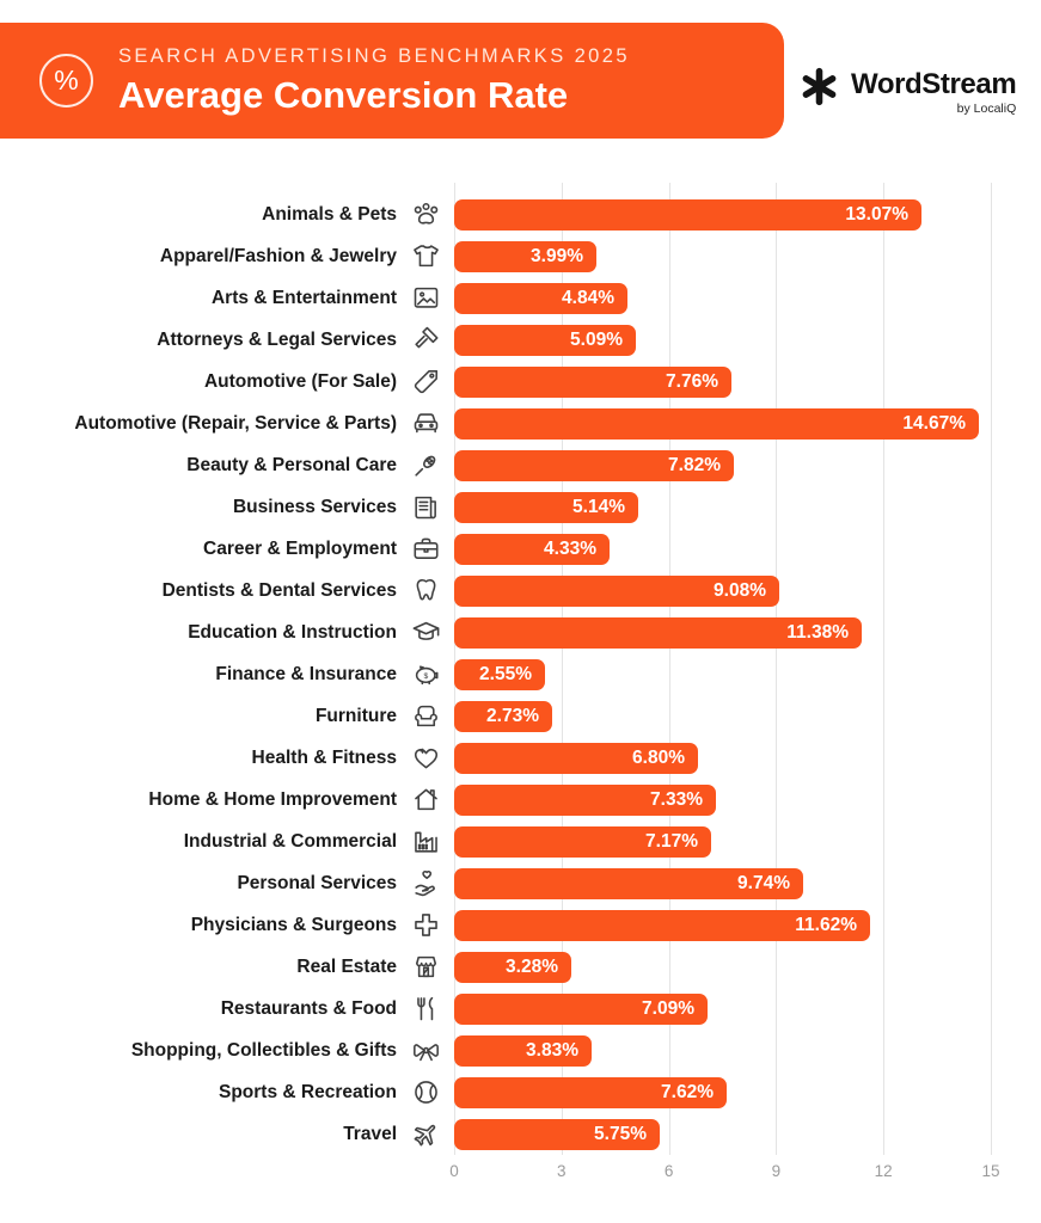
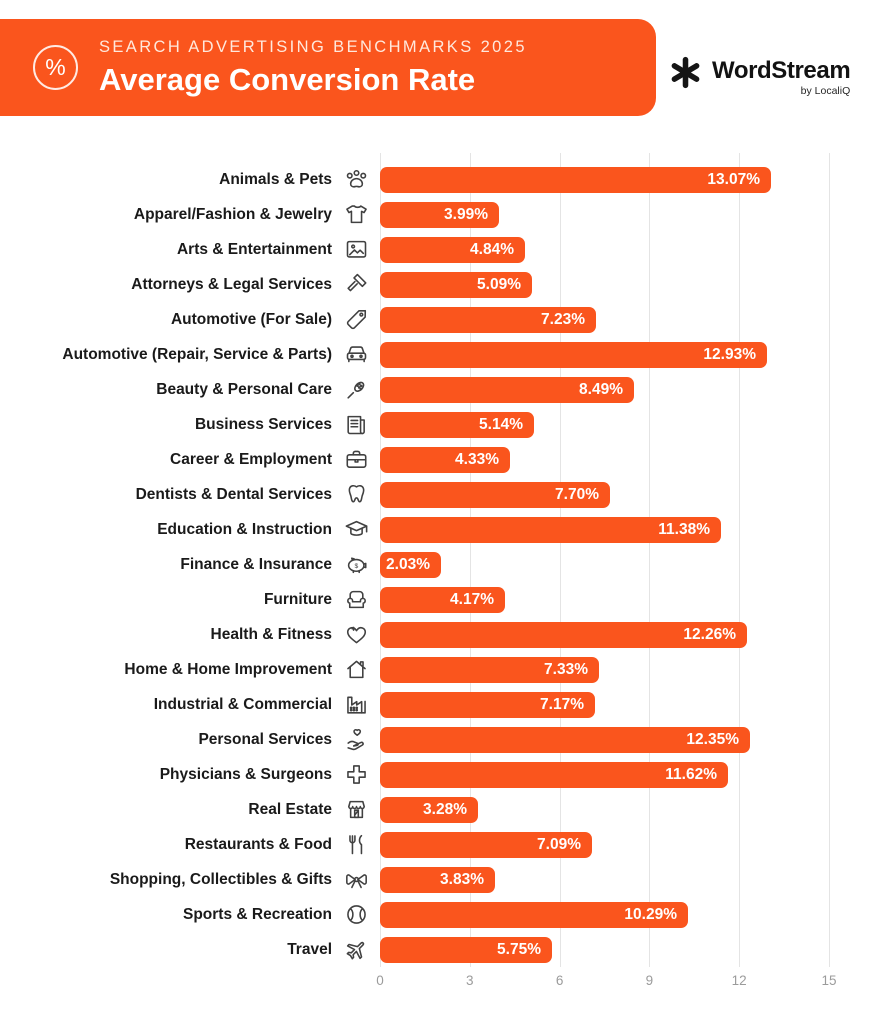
Automotive (For Sale): 7.76% -> 7.23%
Automotive (Repair, Service & Parts): 14.67% -> 12.93%
Beauty & Personal Care: 7.82% -> 8.49%
Dentists & Dental Services: 9.08% -> 7.70%
Finance & Insurance: 2.55% -> 2.03%
Furniture: 2.73% -> 4.17%
Health & Fitness: 6.80% -> 12.26%
Personal Services: 9.74% -> 12.35%
Sports & Recreation: 7.62% -> 10.29%
